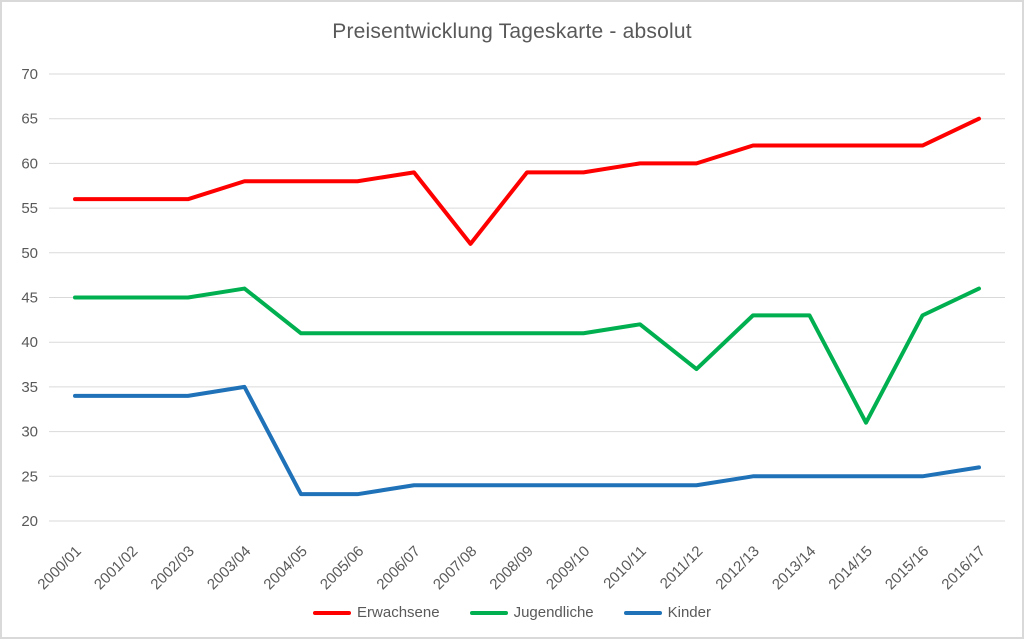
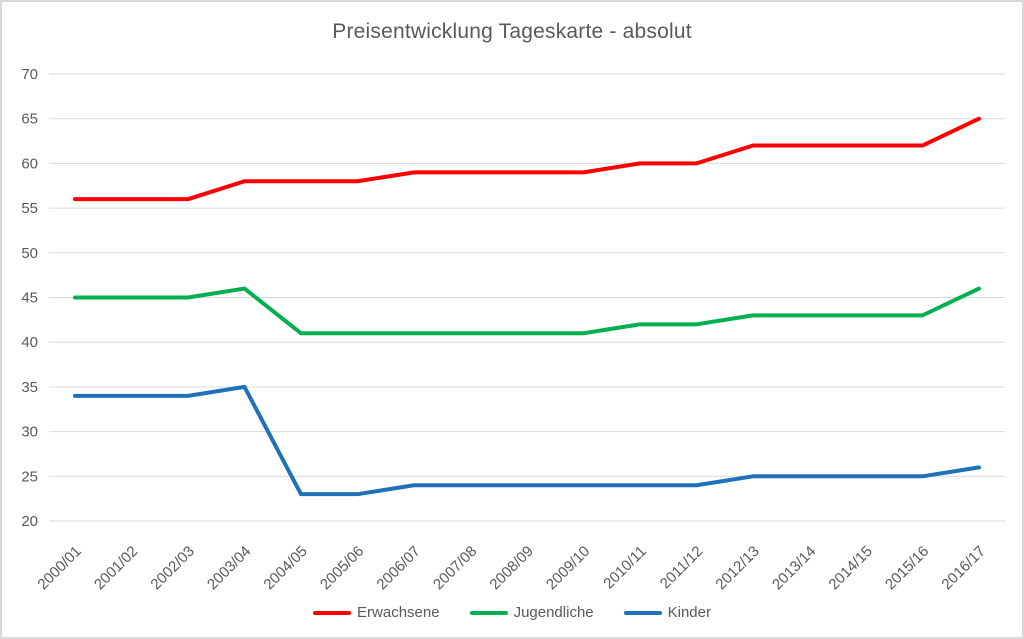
Erwachsene/2007/08: 51 -> 59
Jugendliche/2011/12: 37 -> 42
Jugendliche/2014/15: 31 -> 43
